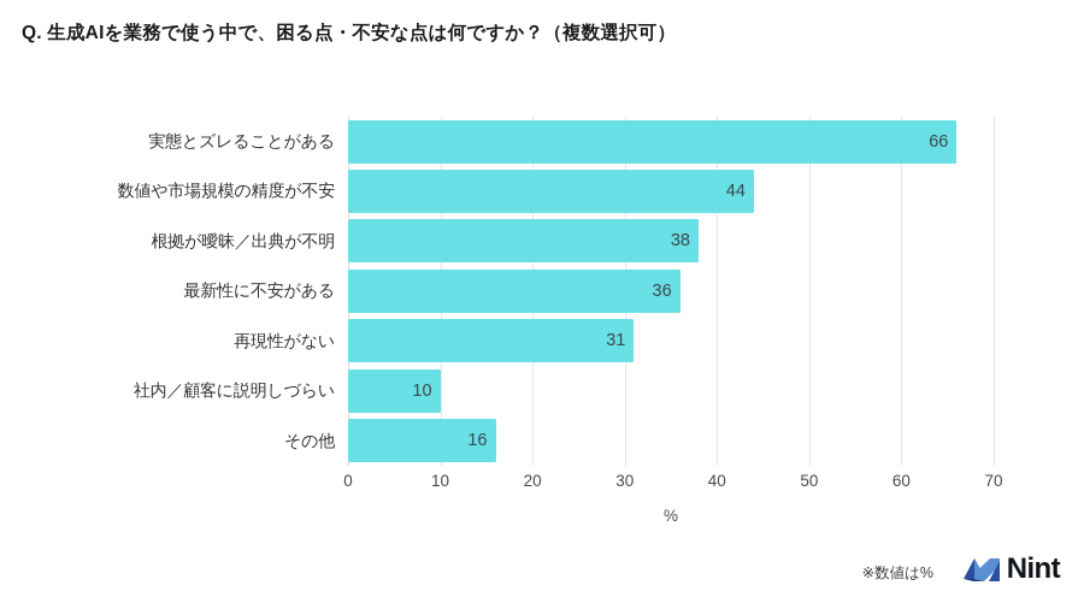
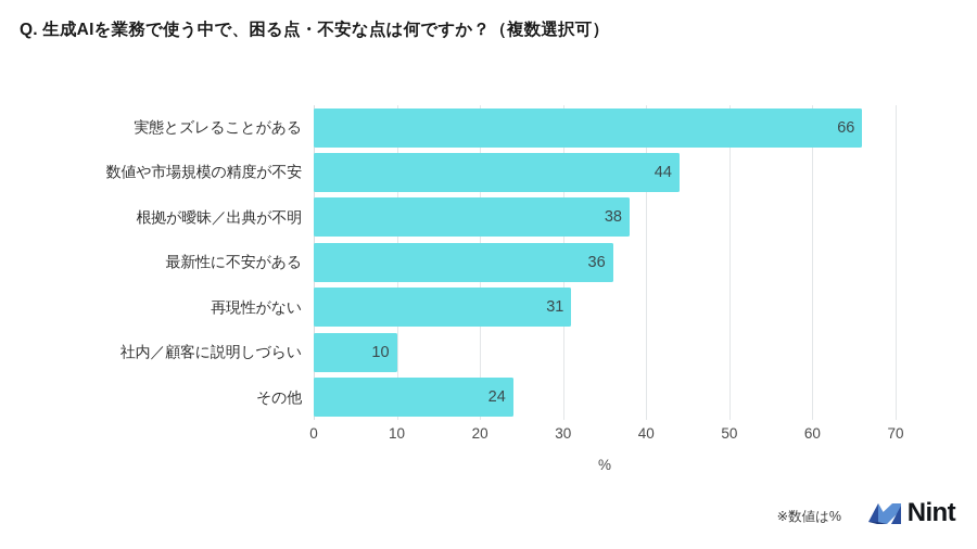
その他: 16 -> 24
